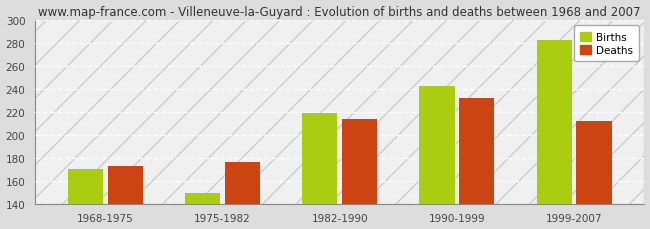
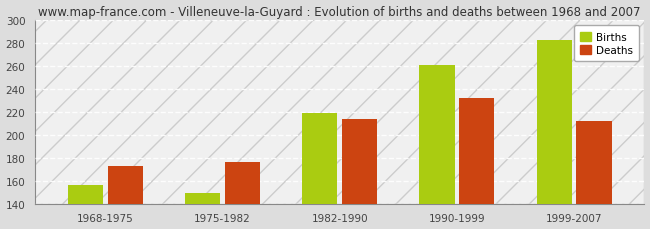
Births/1968-1975: 170 -> 156
Births/1990-1999: 243 -> 261
